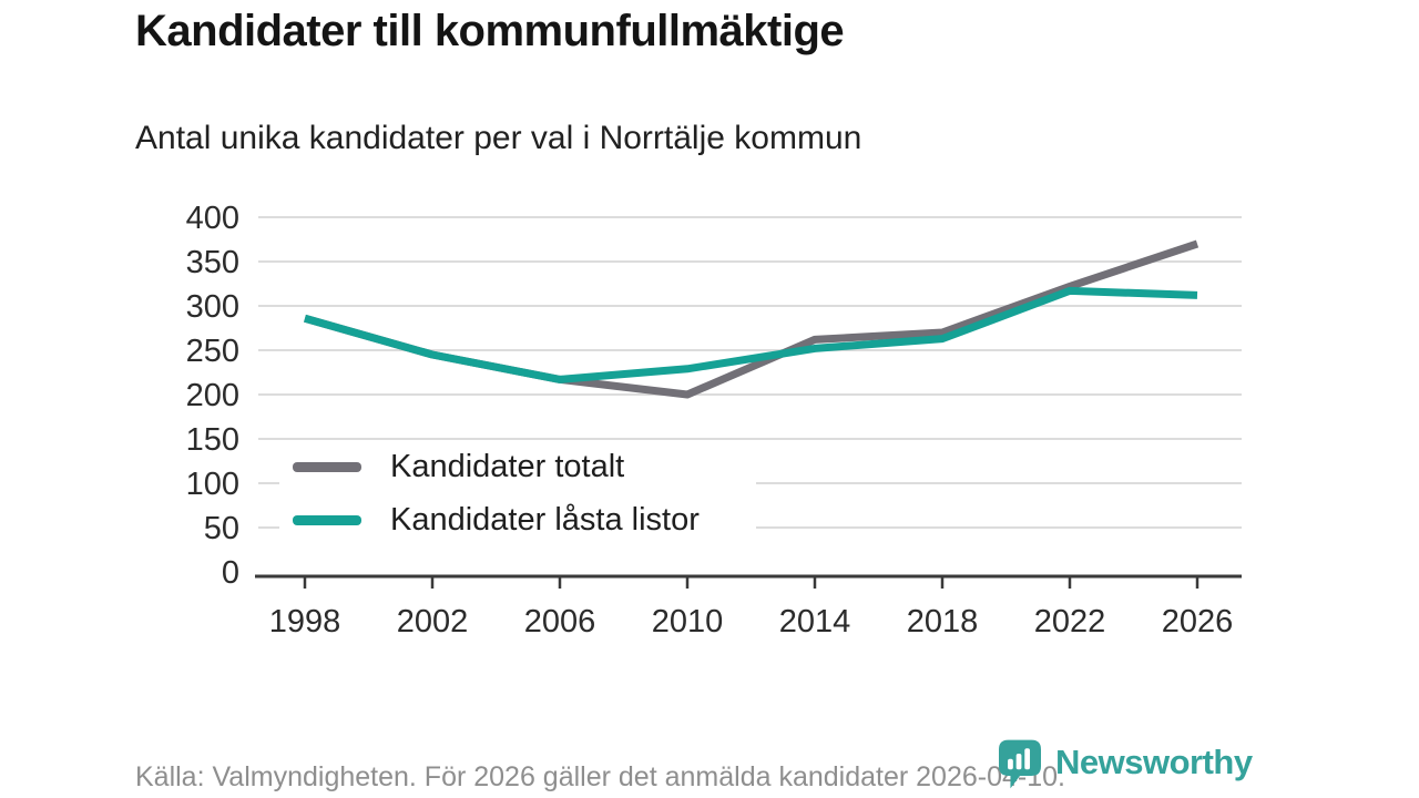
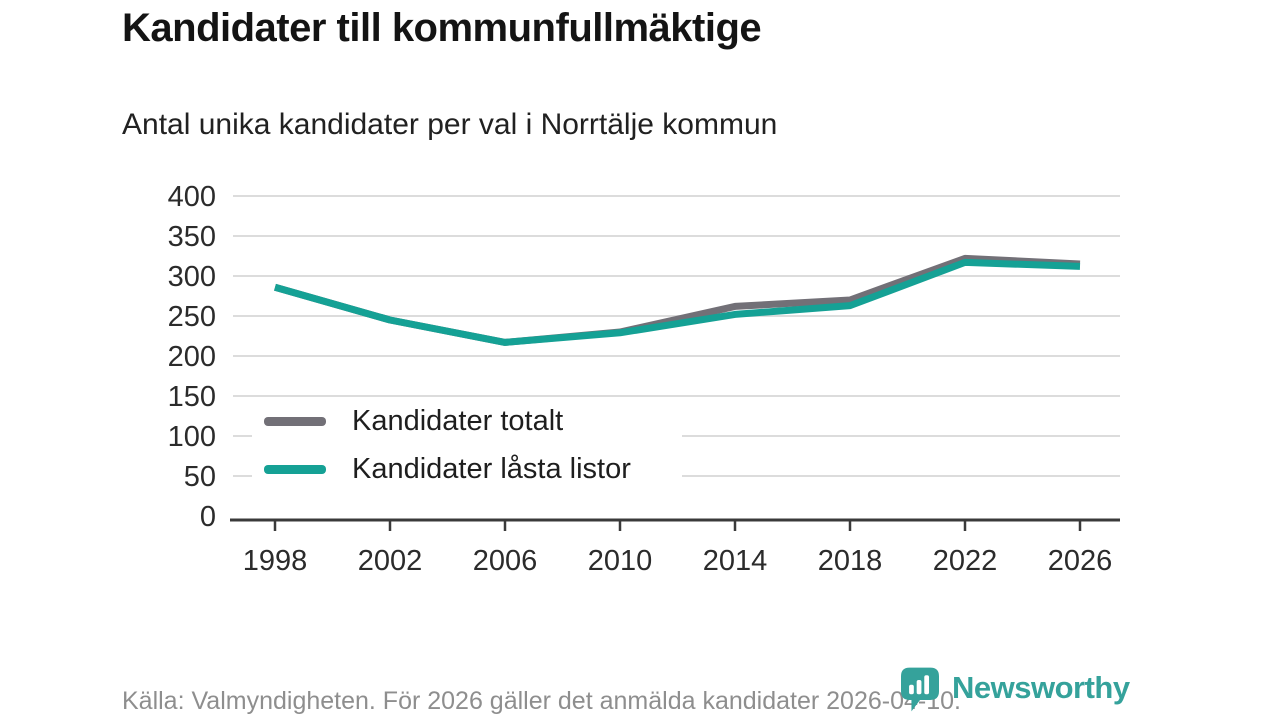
Kandidater totalt/2010: 200 -> 230
Kandidater totalt/2026: 370 -> 320
